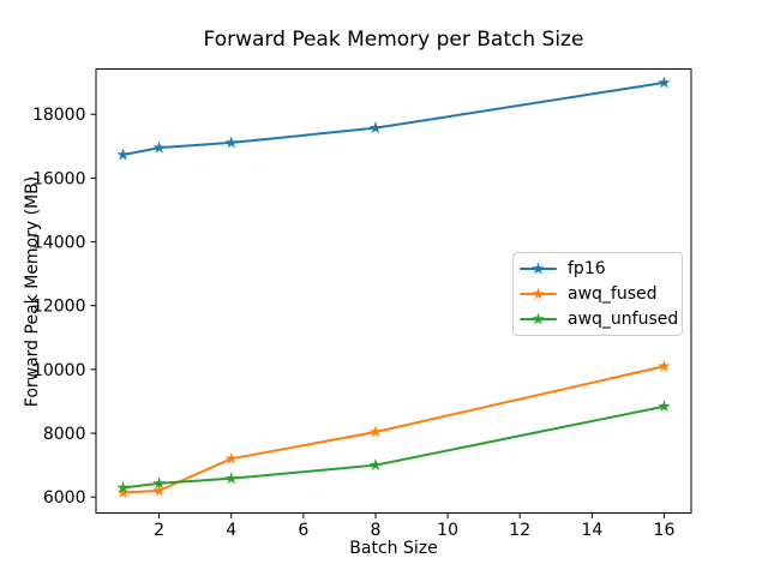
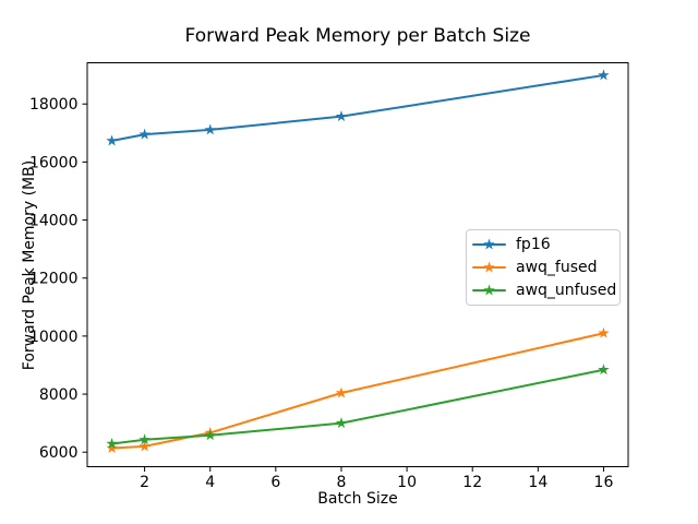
awq_fused/4: 7200 -> 6700
